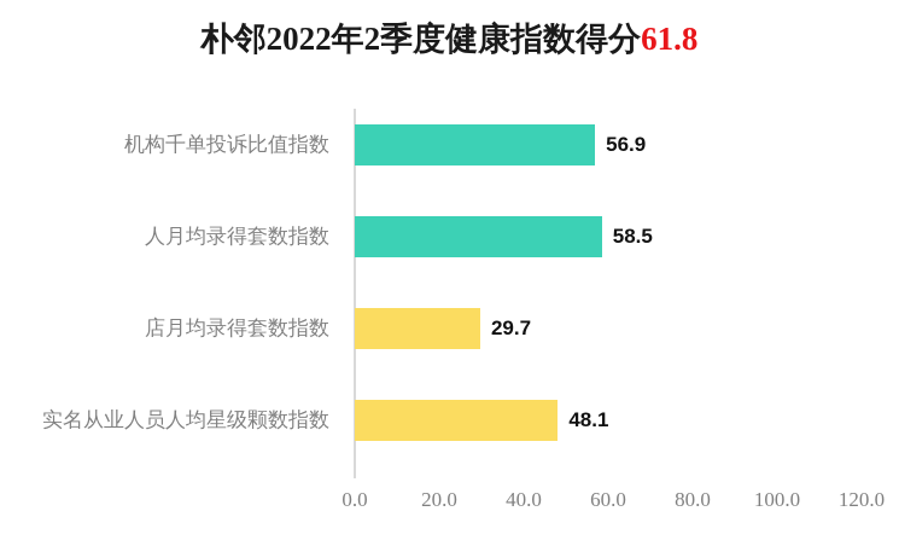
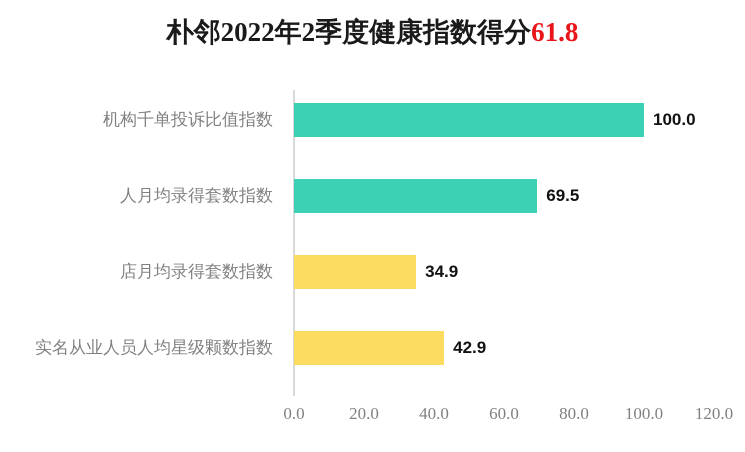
机构千单投诉比值指数: 56.9 -> 100.0
人月均录得套数指数: 58.5 -> 69.5
店月均录得套数指数: 29.7 -> 34.9
实名从业人员人均星级颗数指数: 48.1 -> 42.9
